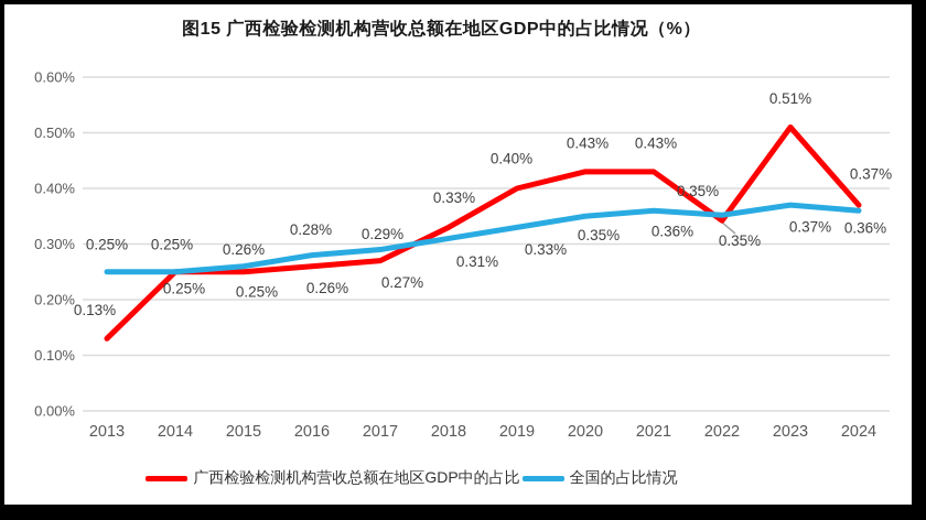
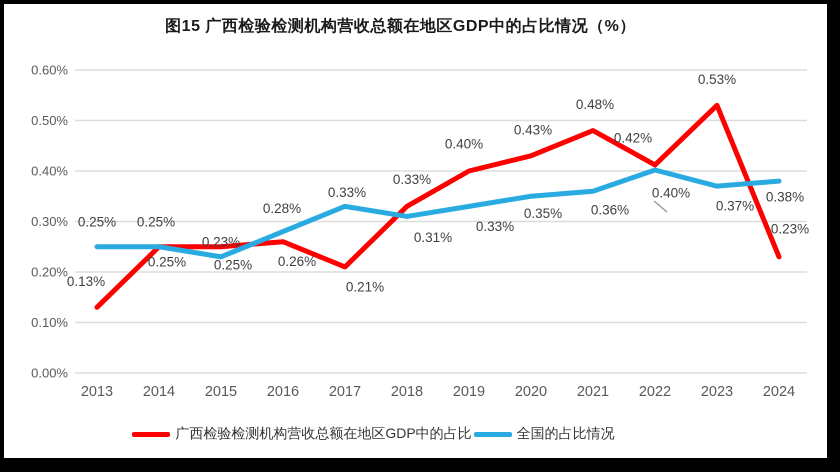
全国的占比情况/2015: 0.26% -> 0.23%
广西检验检测机构营收总额在地区GDP中的占比/2017: 0.27% -> 0.21%
全国的占比情况/2017: 0.29% -> 0.33%
广西检验检测机构营收总额在地区GDP中的占比/2021: 0.43% -> 0.48%
广西检验检测机构营收总额在地区GDP中的占比/2022: 0.35% -> 0.42%
全国的占比情况/2022: 0.35% -> 0.40%
广西检验检测机构营收总额在地区GDP中的占比/2023: 0.51% -> 0.53%
广西检验检测机构营收总额在地区GDP中的占比/2024: 0.37% -> 0.23%
全国的占比情况/2024: 0.36% -> 0.38%
